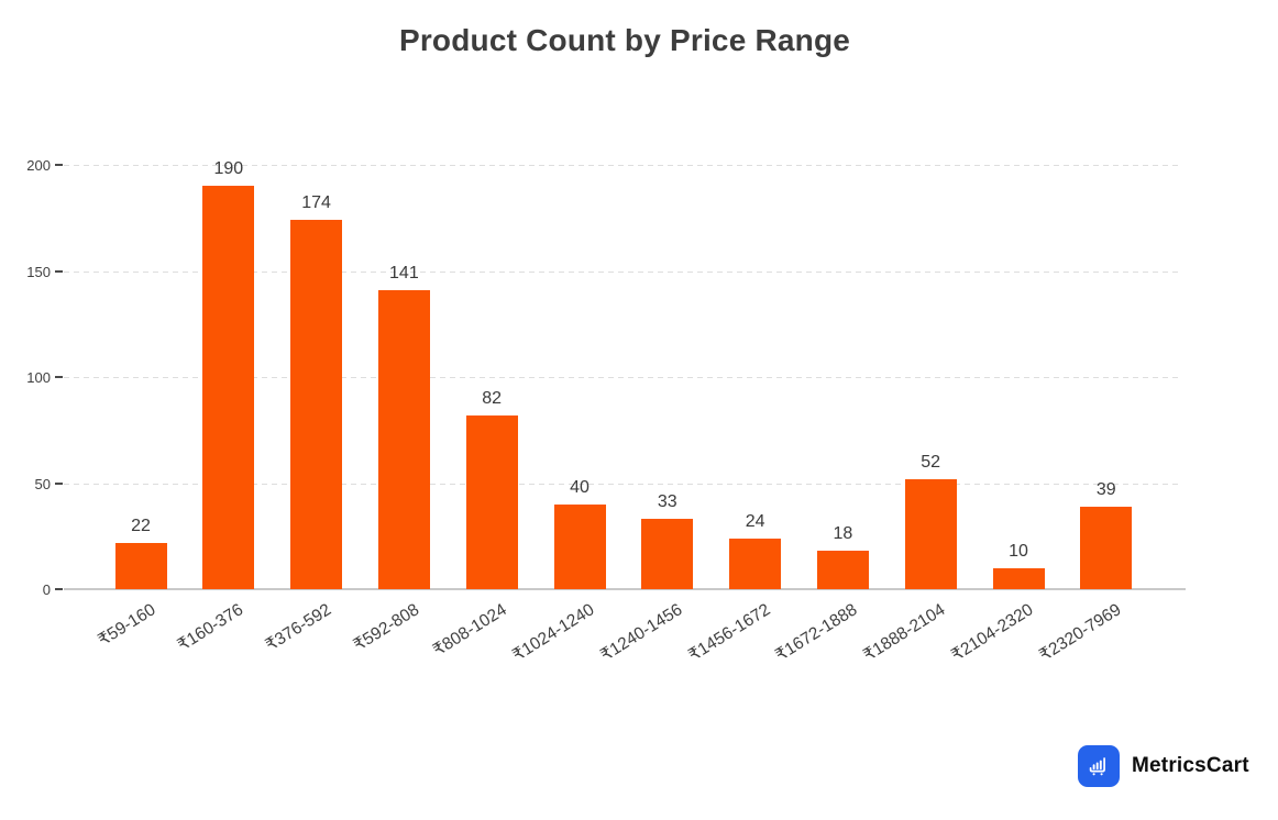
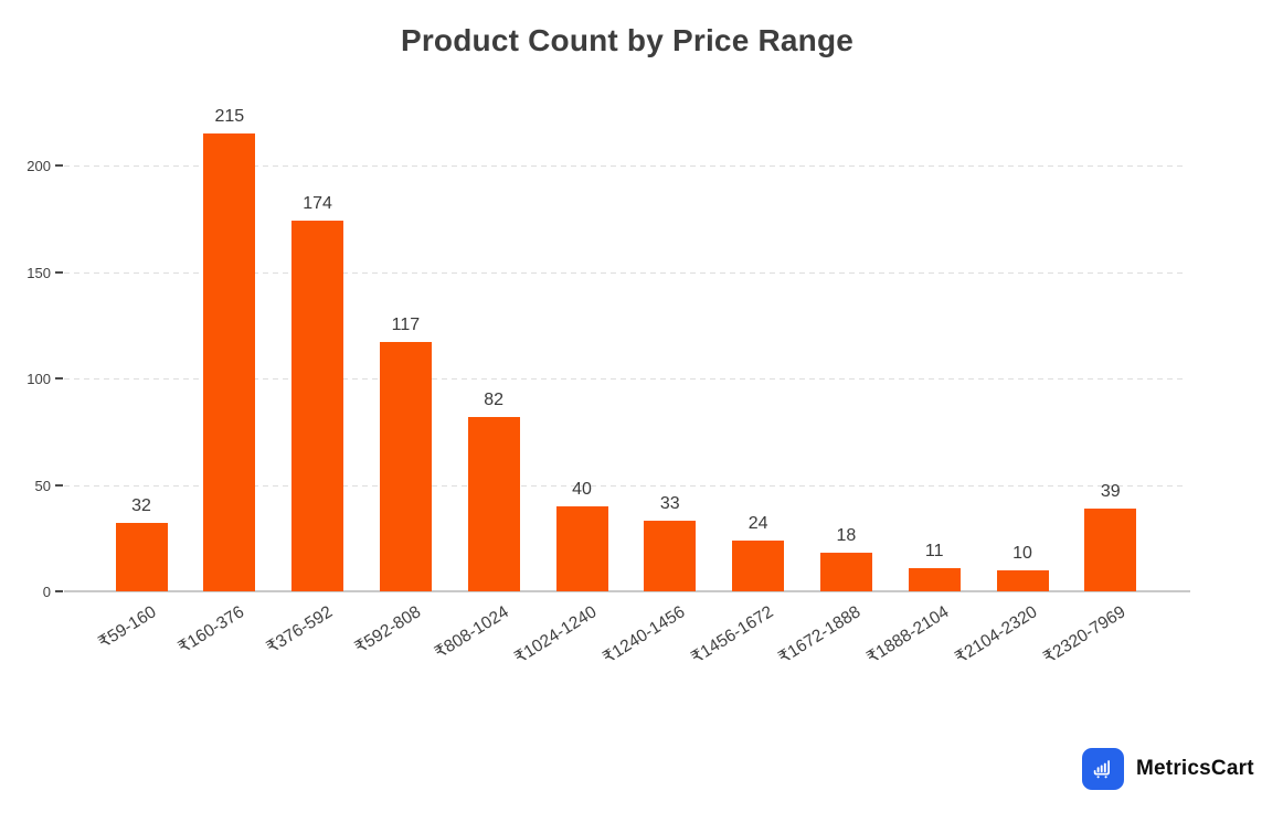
₹59-160: 22 -> 32
₹160-376: 190 -> 215
₹592-808: 141 -> 117
₹1888-2104: 52 -> 11
